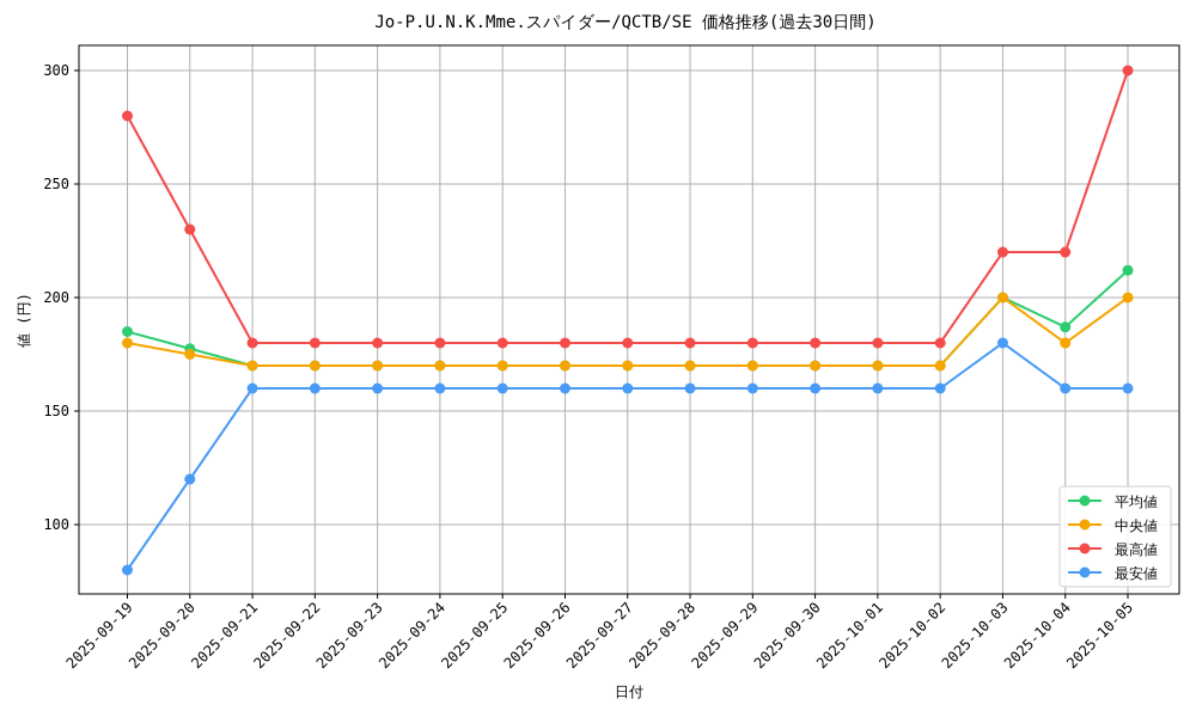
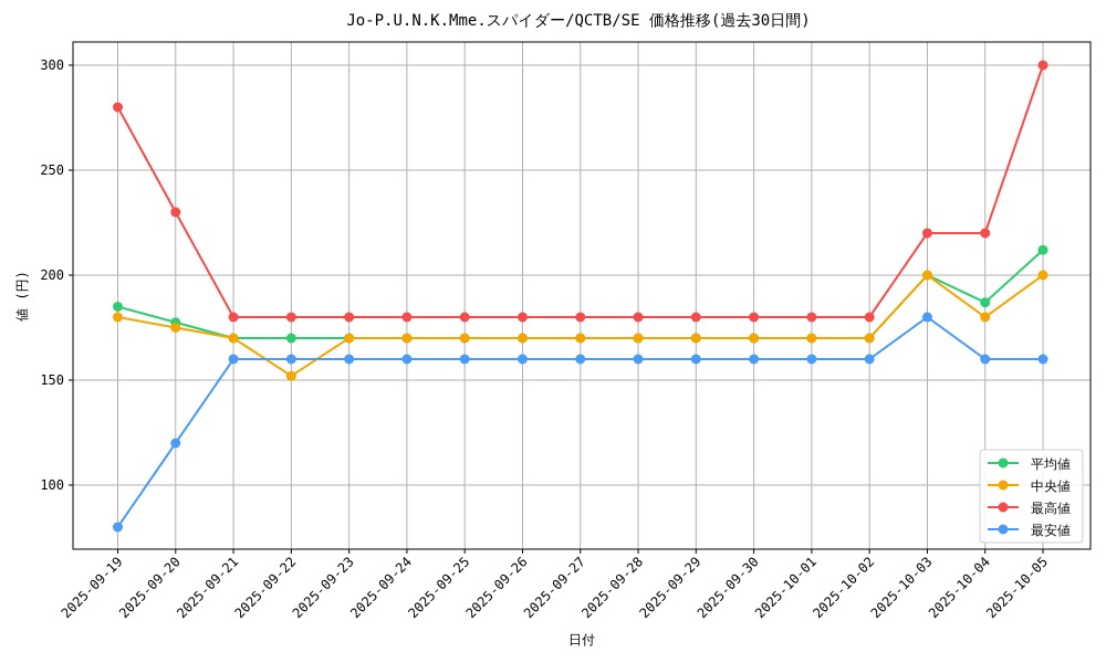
中央値/2025-09-22: 170 -> 152
